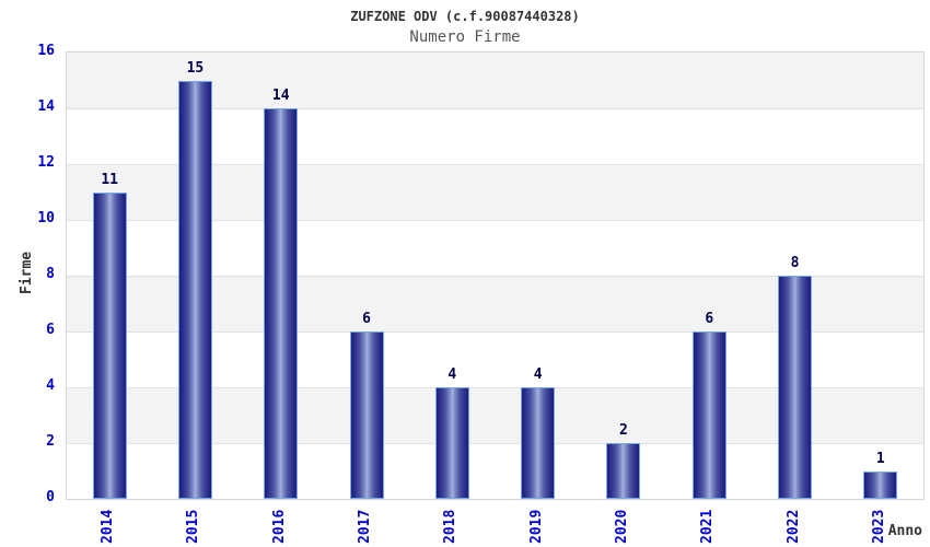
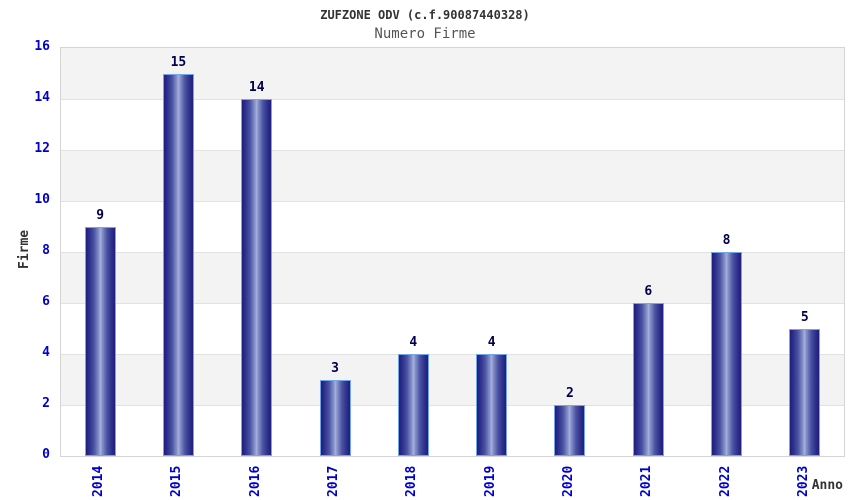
2014: 11 -> 9
2017: 6 -> 3
2023: 1 -> 5
